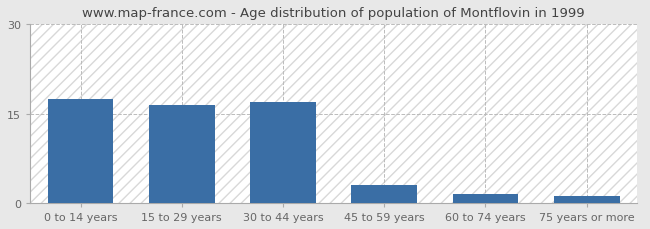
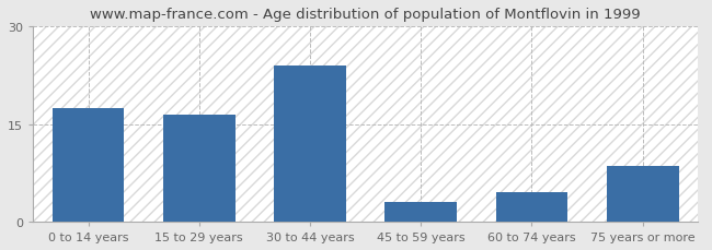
30 to 44 years: 17.0 -> 24.0
60 to 74 years: 1.5 -> 4.6
75 years or more: 1.2 -> 8.6
